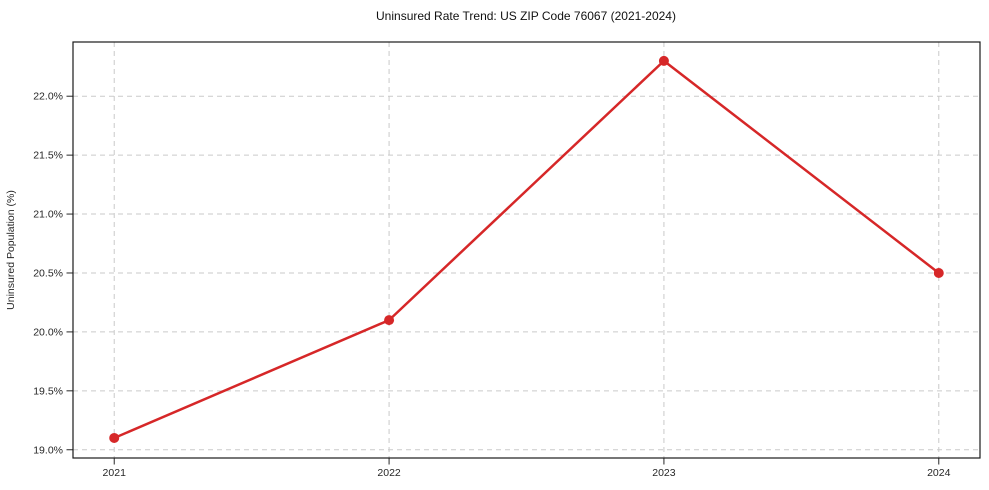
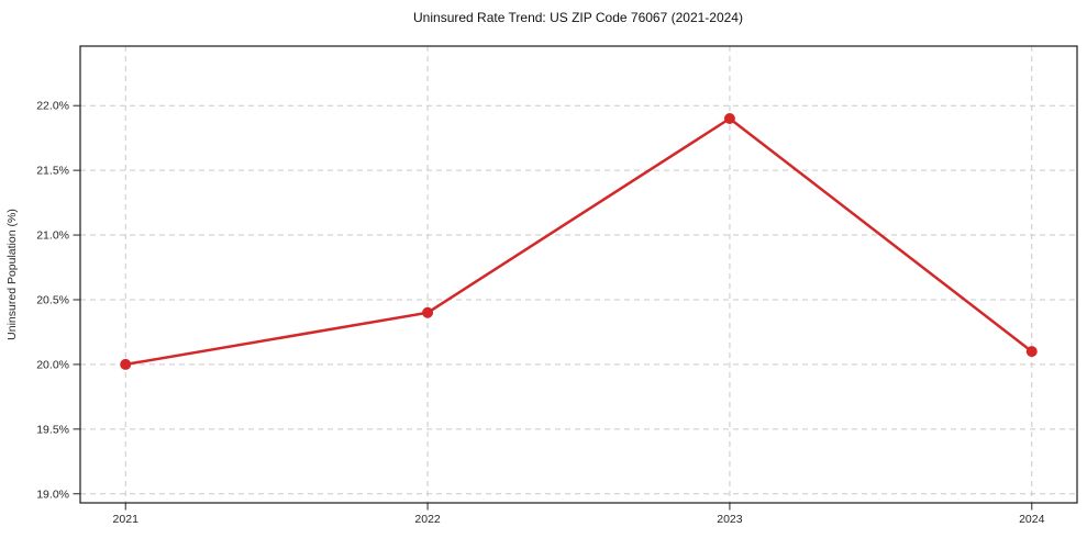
2021: 19.1% -> 20.0%
2022: 20.1% -> 20.4%
2023: 22.3% -> 21.9%
2024: 20.5% -> 20.1%
